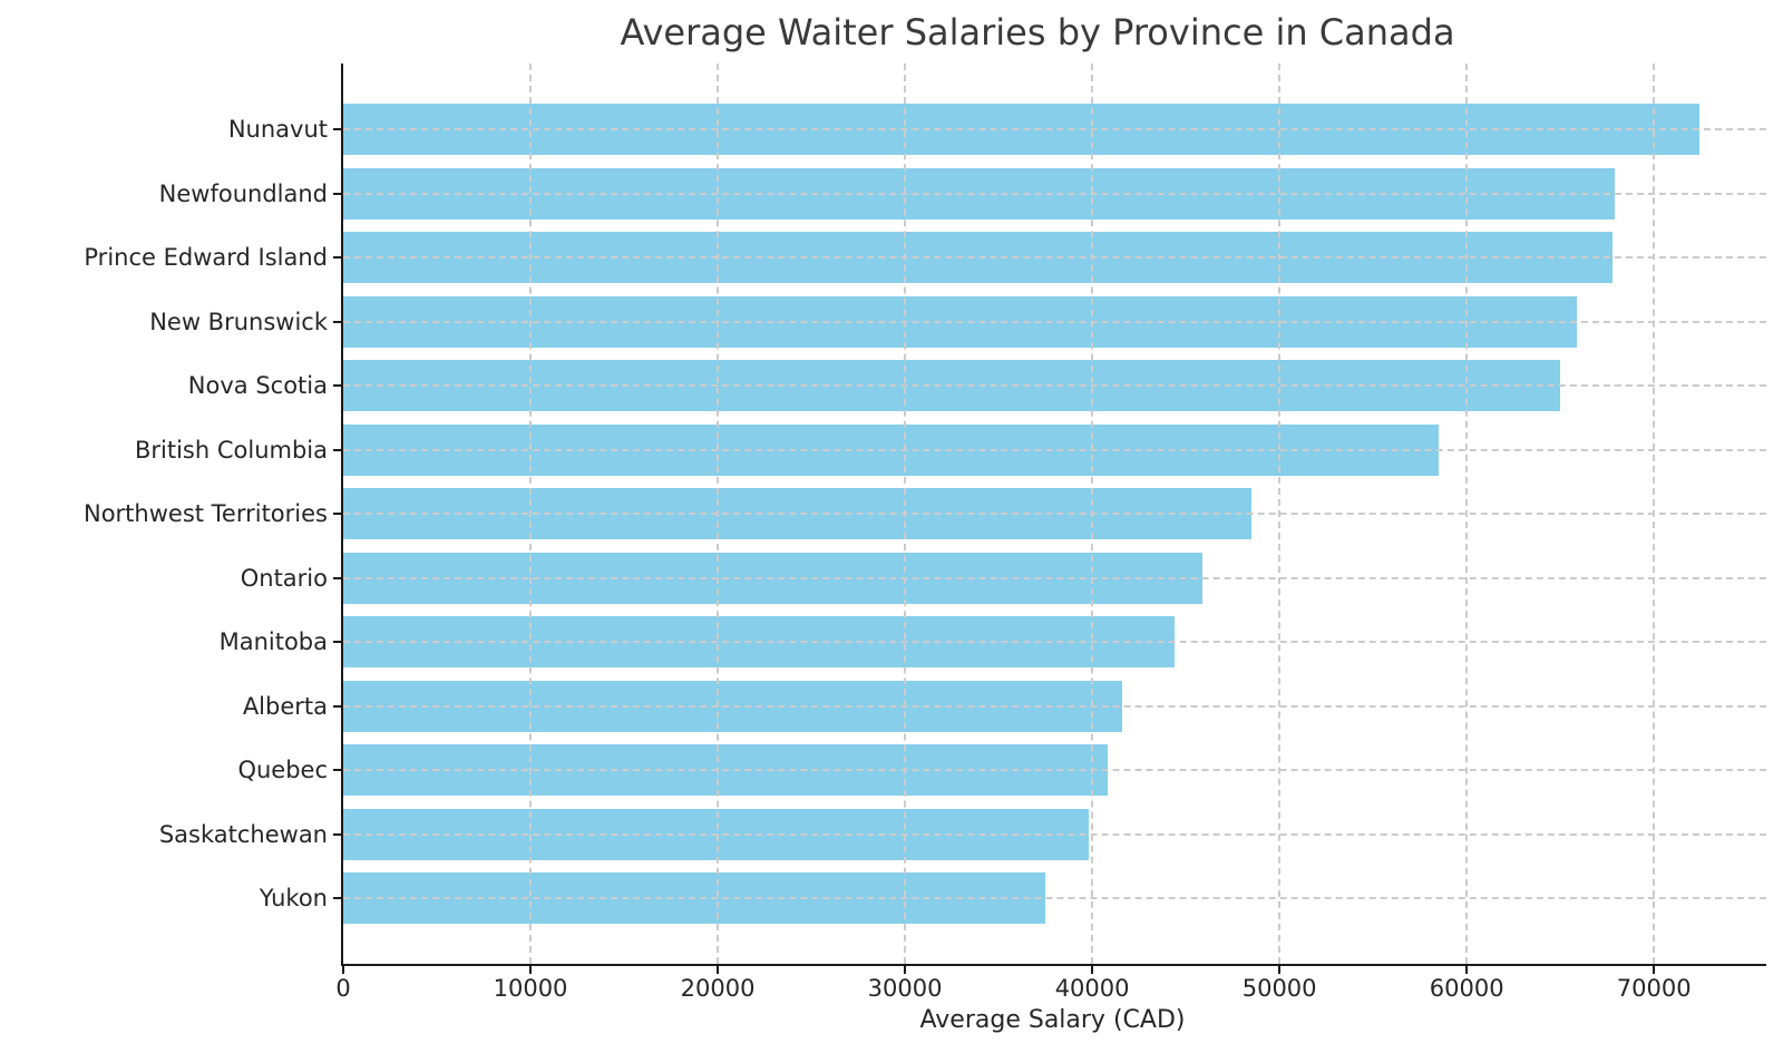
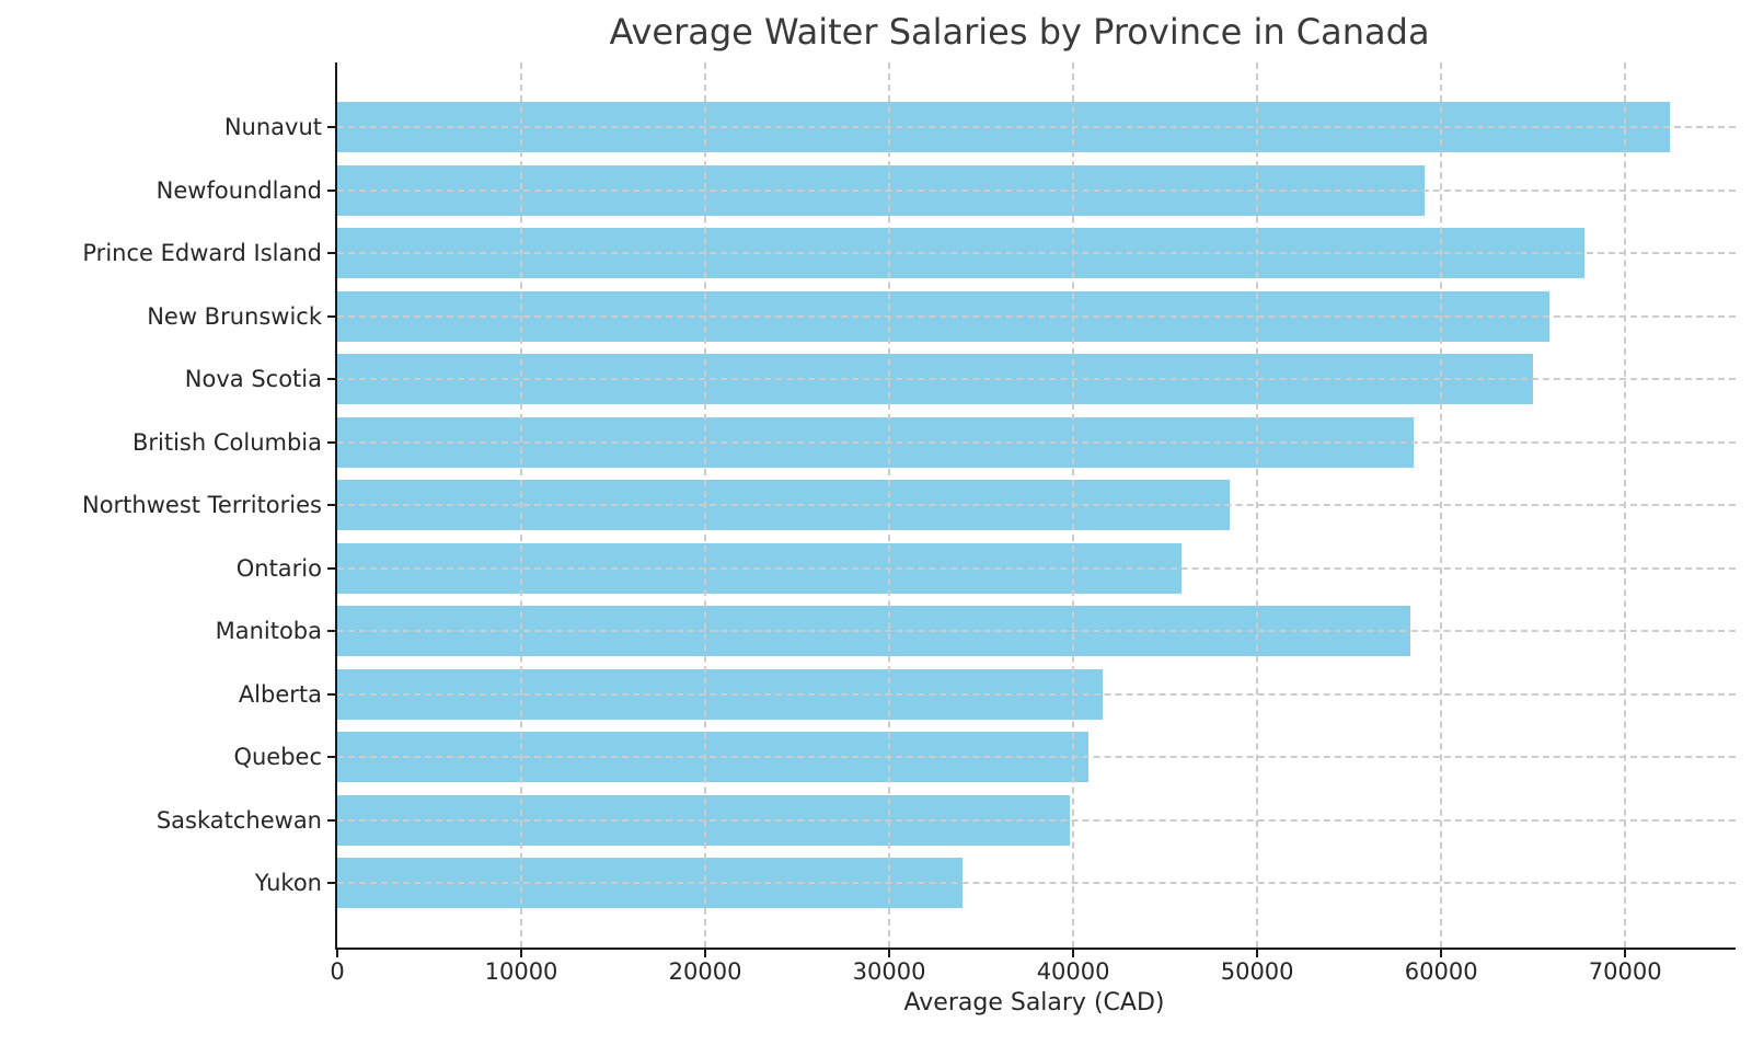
Newfoundland: 67900 -> 59100
Manitoba: 44400 -> 58300
Yukon: 37500 -> 34000
